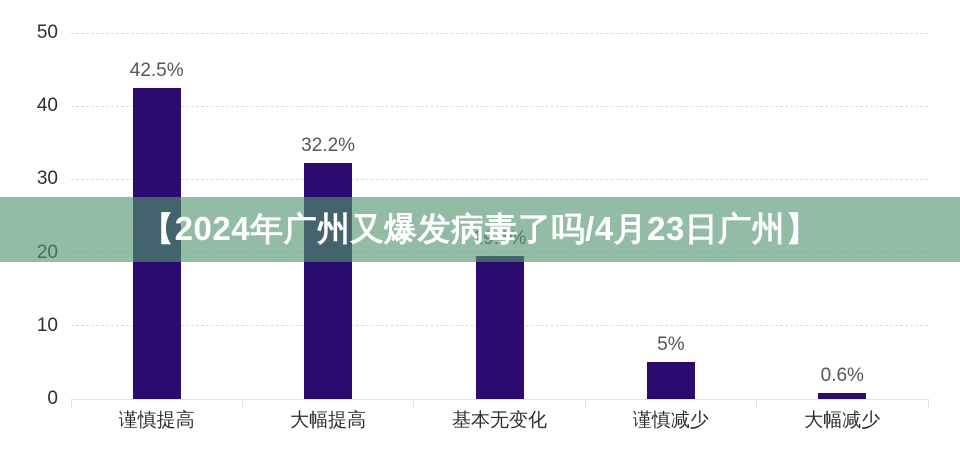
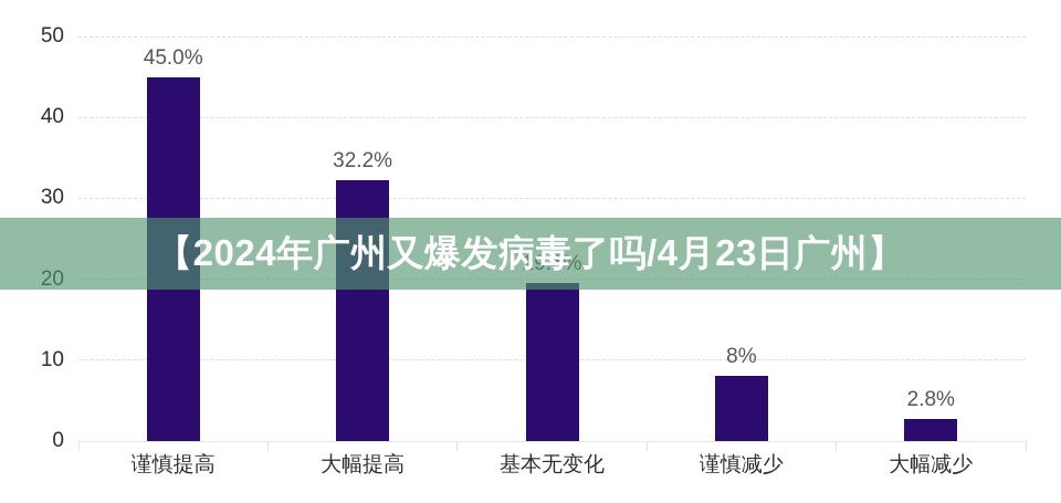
谨慎提高: 42.5% -> 45.0%
谨慎减少: 5% -> 8%
大幅减少: 0.6% -> 2.8%
